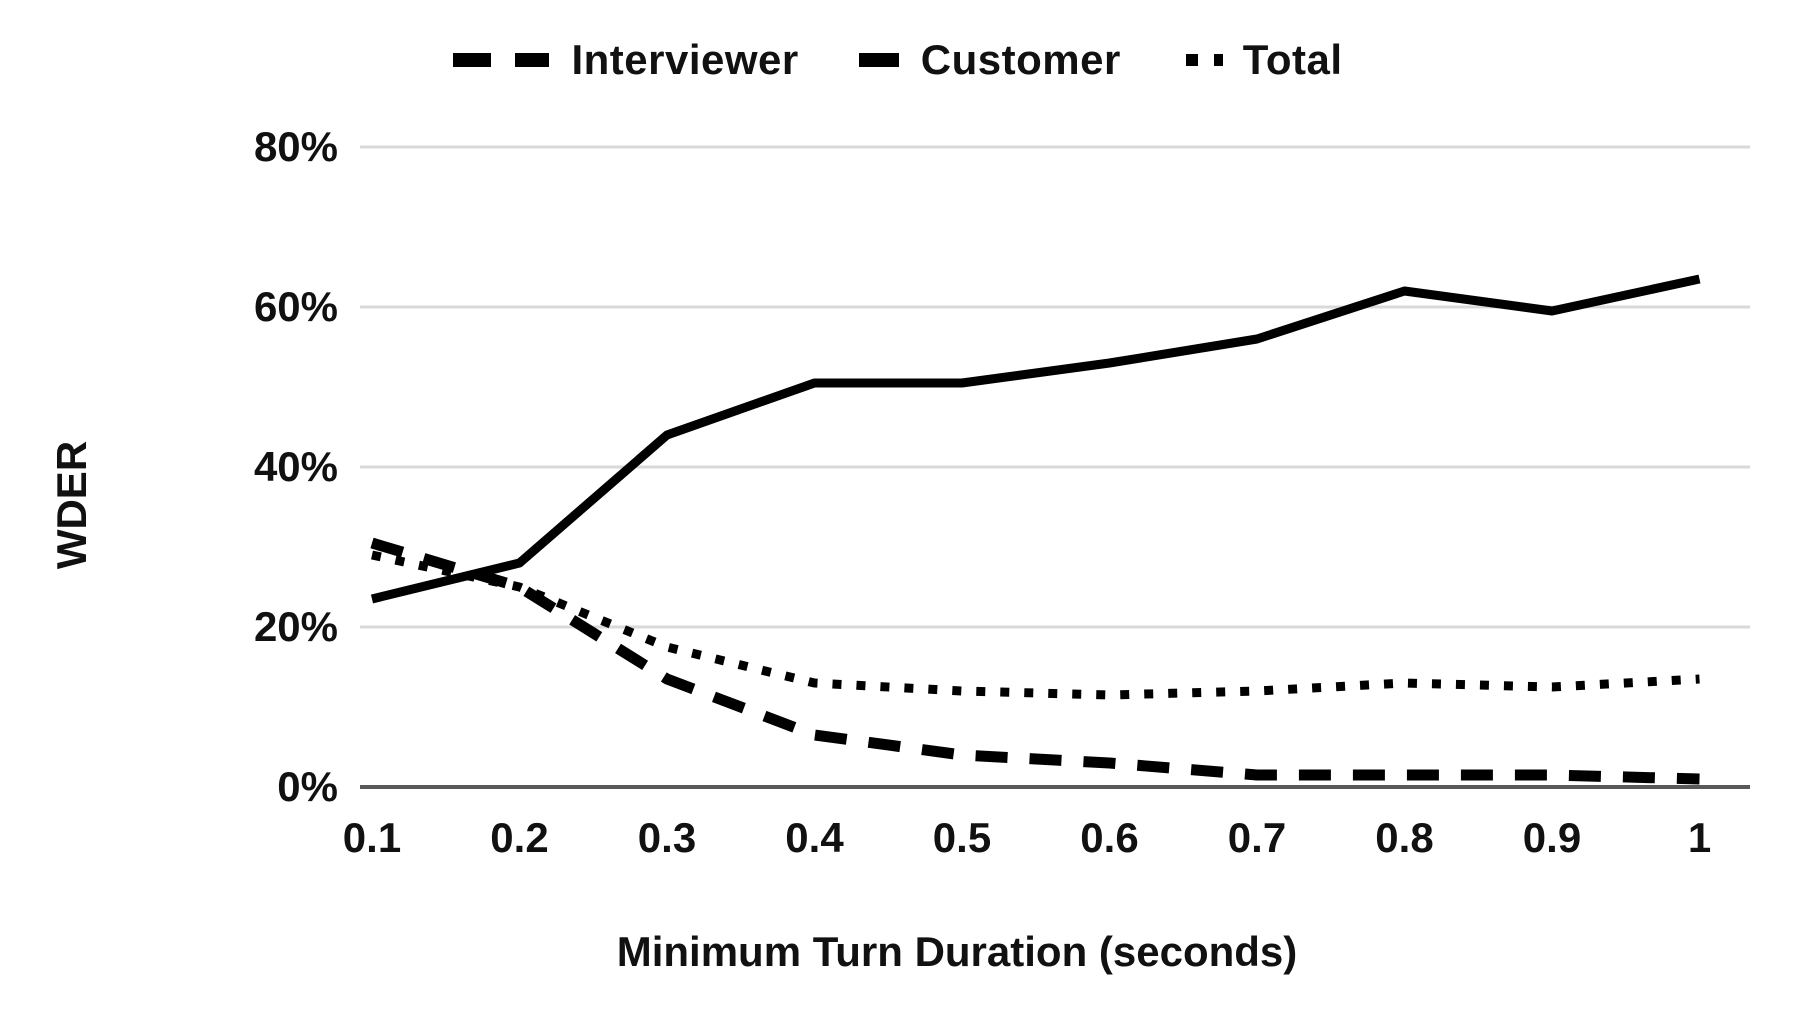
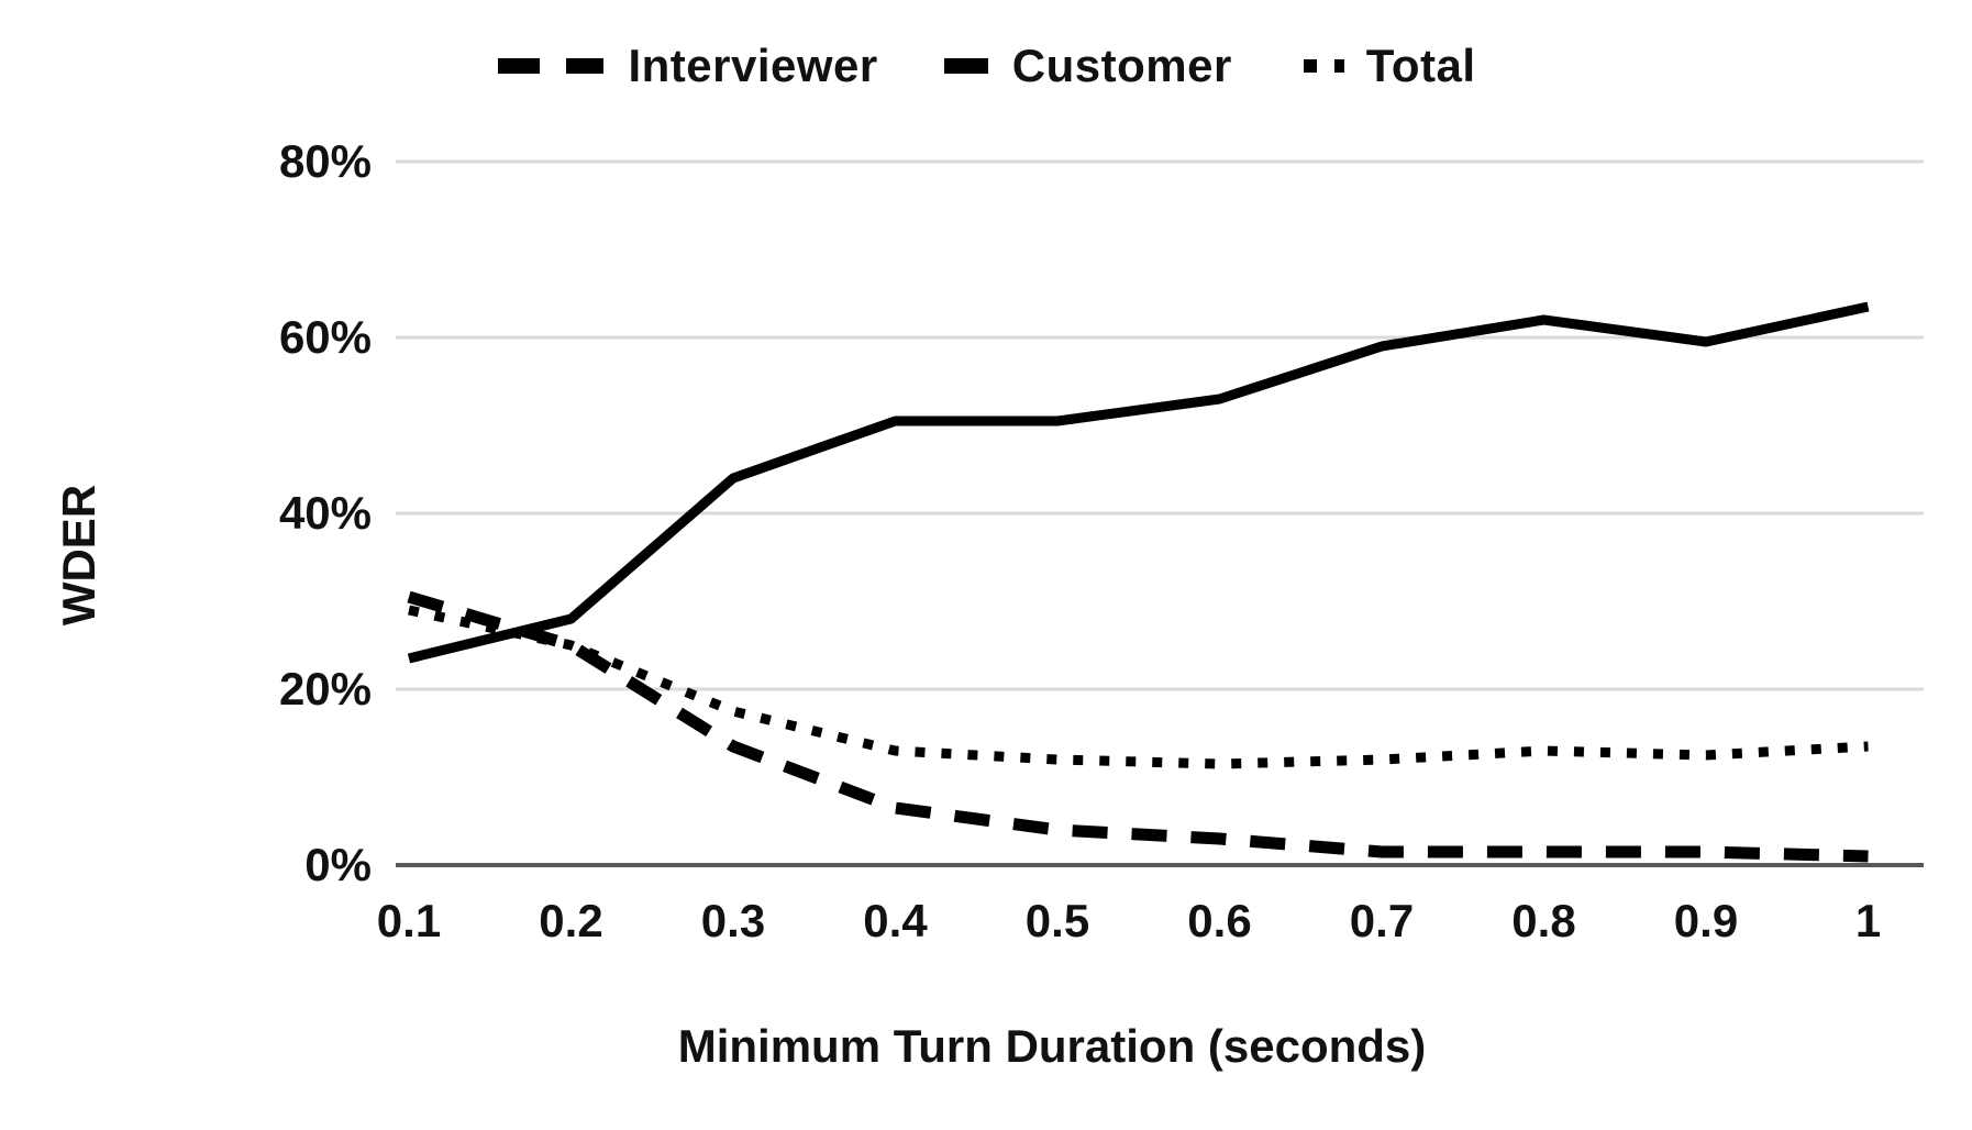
Customer/0.7: 56% -> 59%
